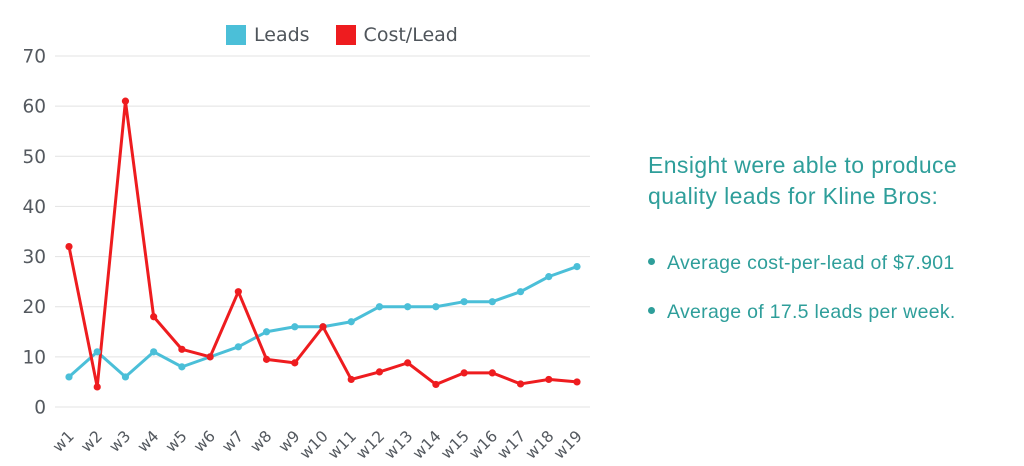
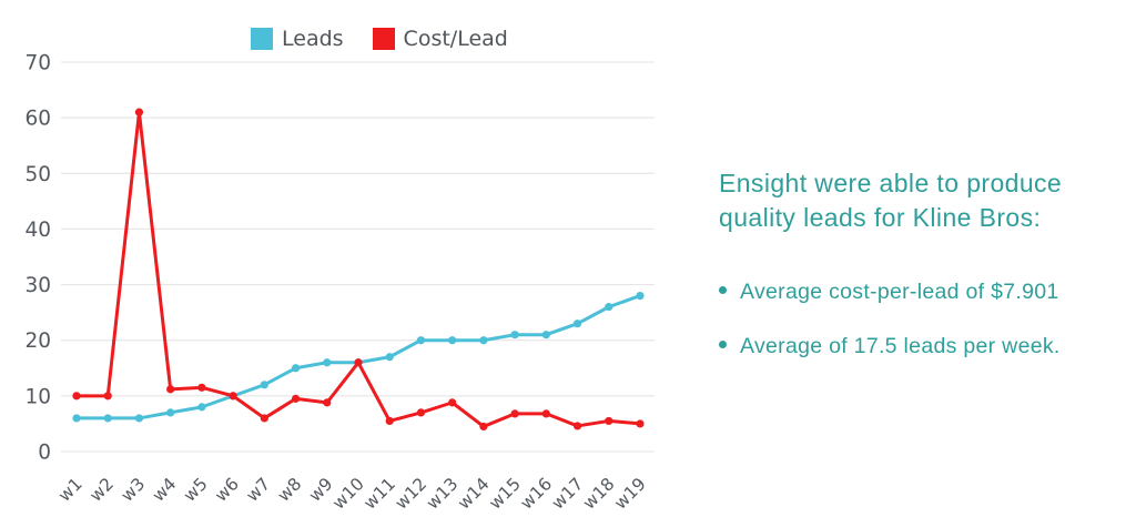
Cost/Lead/w1: 32 -> 10
Leads/w2: 11 -> 6
Cost/Lead/w2: 4 -> 10
Leads/w4: 11 -> 7
Cost/Lead/w4: 18 -> 11
Cost/Lead/w7: 23 -> 6
